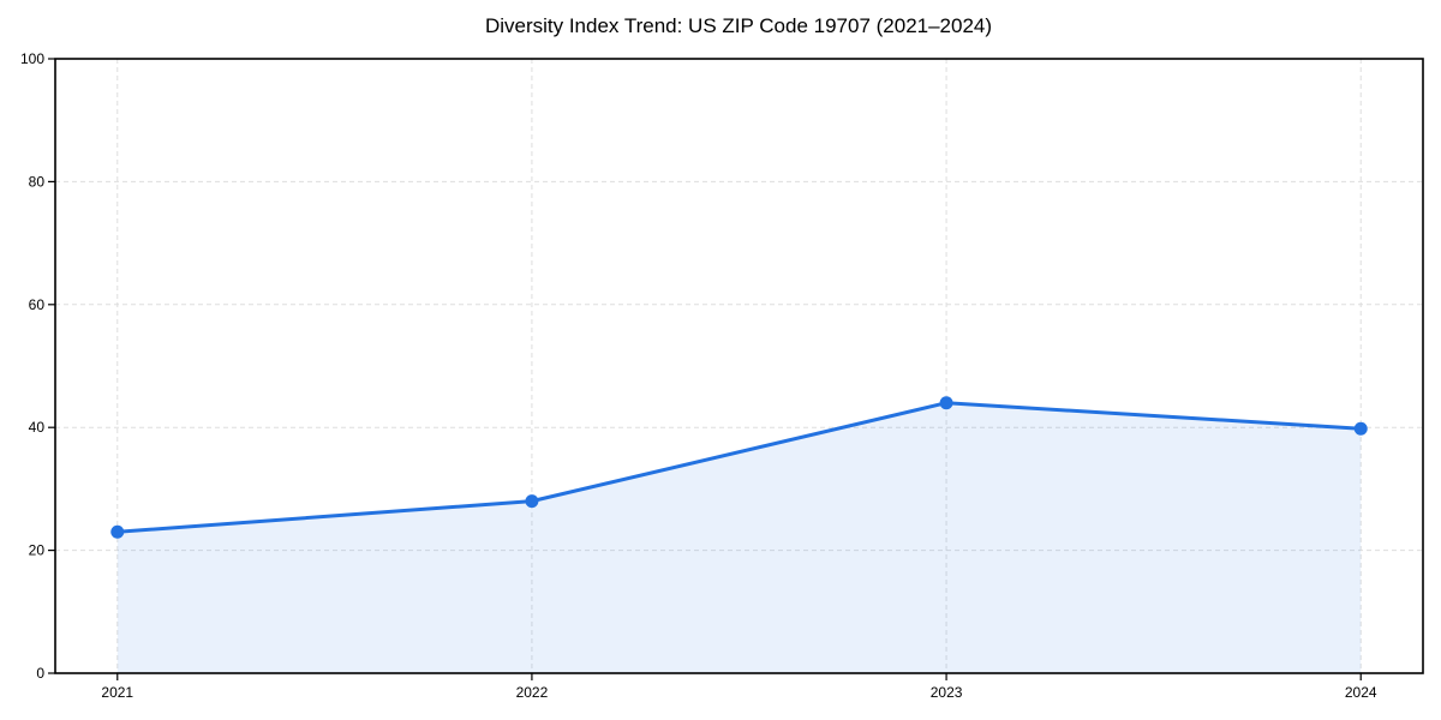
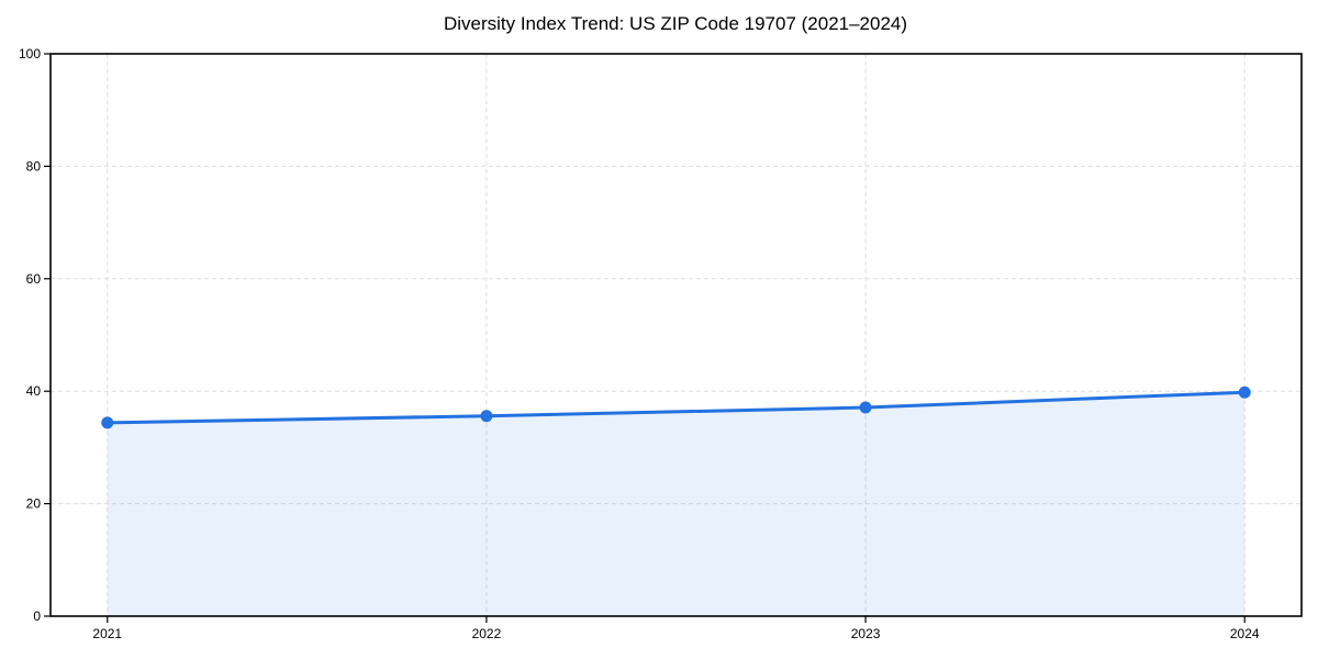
2021: 23 -> 34
2022: 28 -> 36
2023: 44 -> 37
